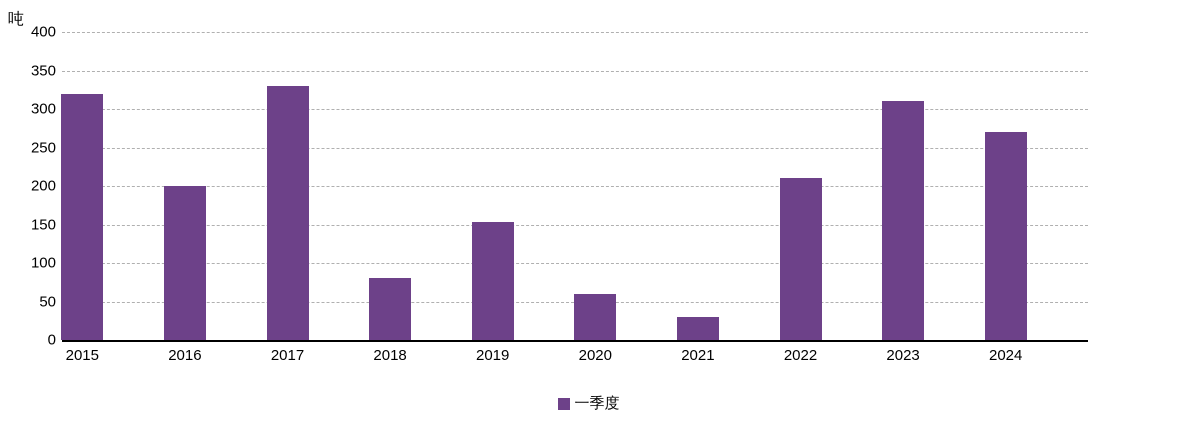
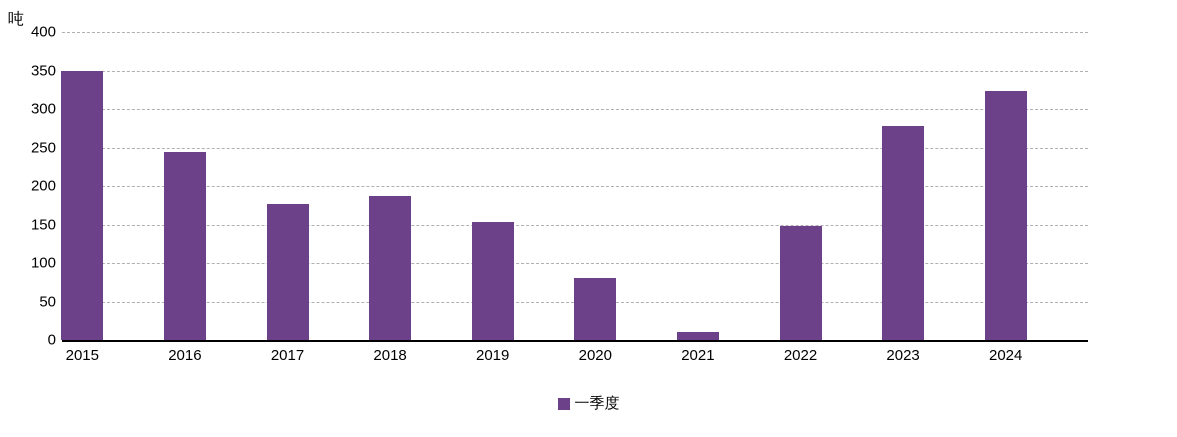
2015: 320 -> 350
2016: 200 -> 240
2017: 330 -> 180
2018: 80 -> 190
2020: 60 -> 80
2021: 30 -> 10
2022: 210 -> 150
2023: 310 -> 280
2024: 270 -> 320
